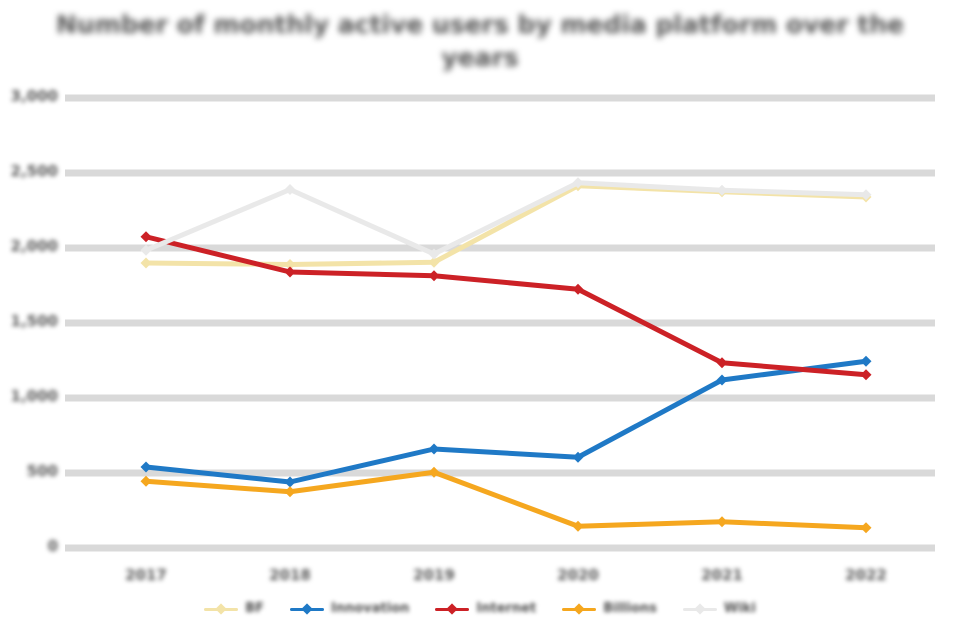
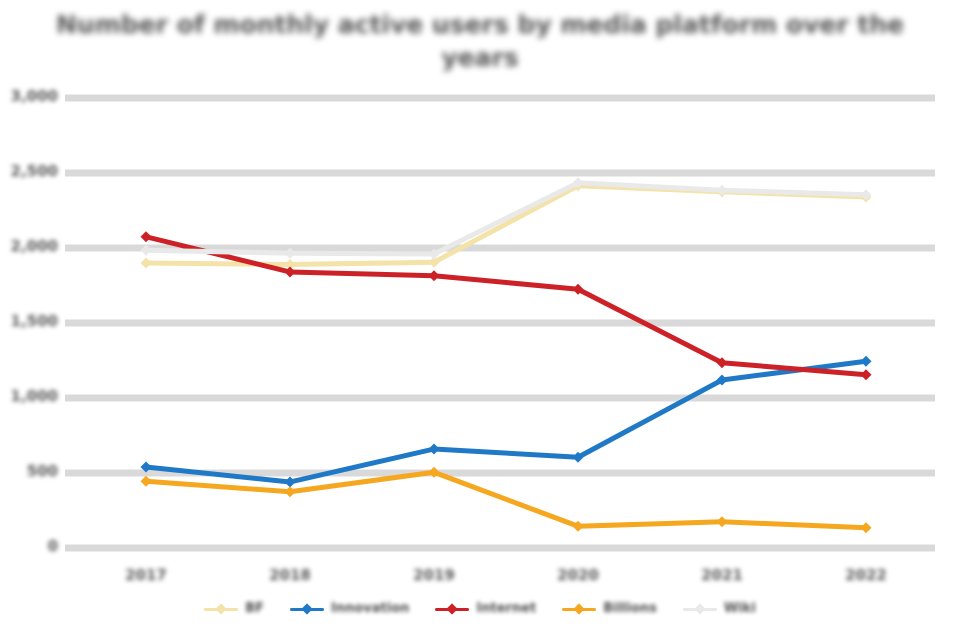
Wiki/2018: 2390 -> 1960
